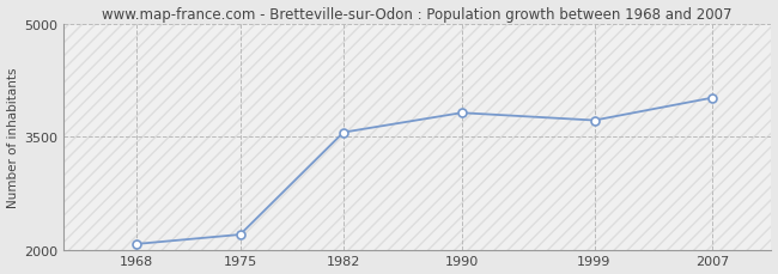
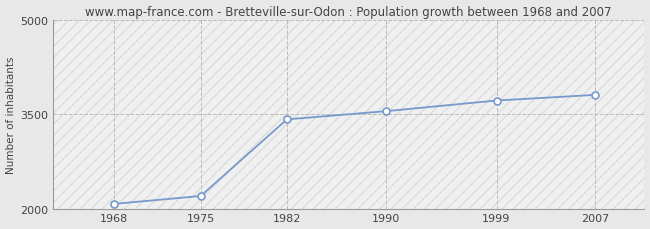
1982: 3560 -> 3420
1990: 3820 -> 3550
2007: 4020 -> 3810
